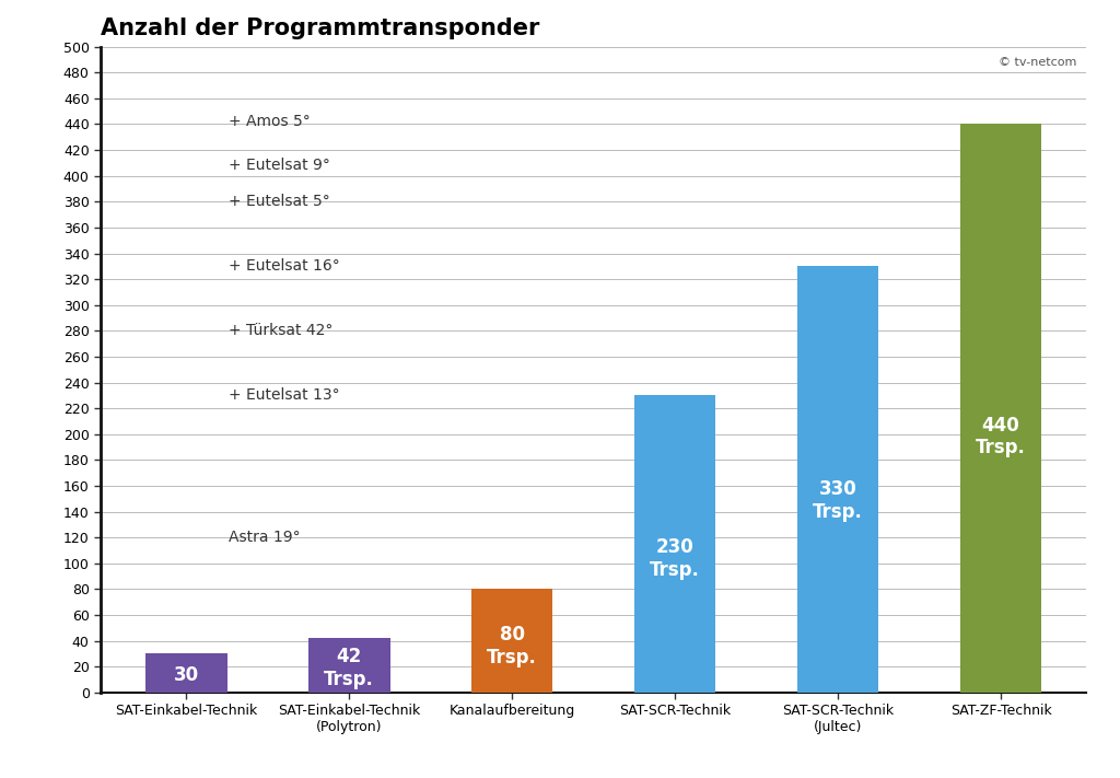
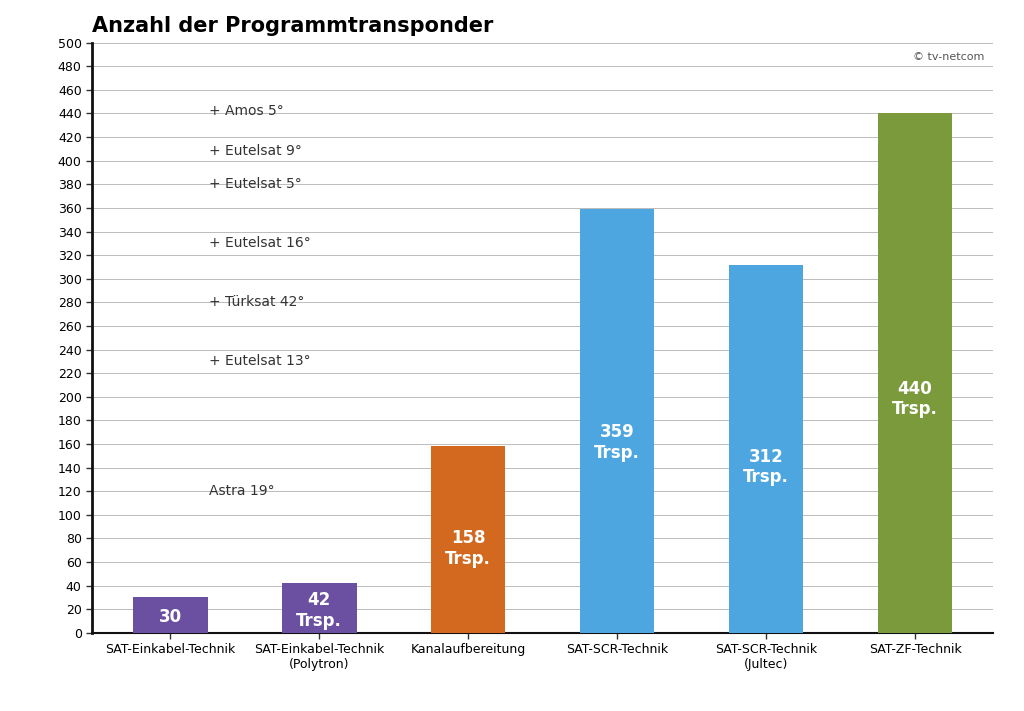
Kanalaufbereitung: 80 -> 158
SAT-SCR-Technik: 230 -> 359
SAT-SCR-Technik (Jultec): 330 -> 312
